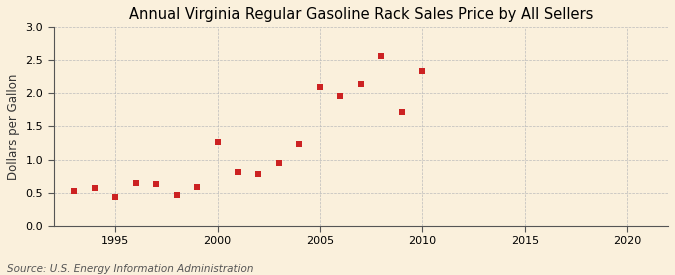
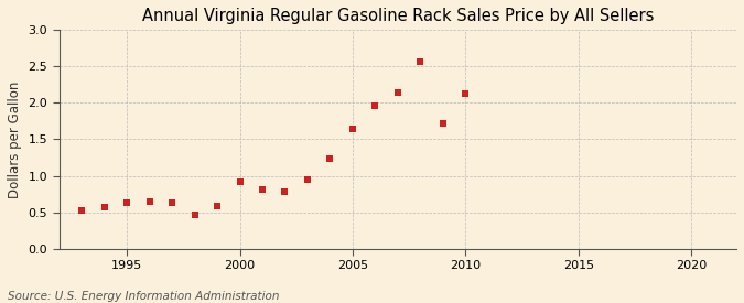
1995: 0.44 -> 0.63
2000: 1.26 -> 0.91
2005: 2.10 -> 1.65
2010: 2.34 -> 2.12
